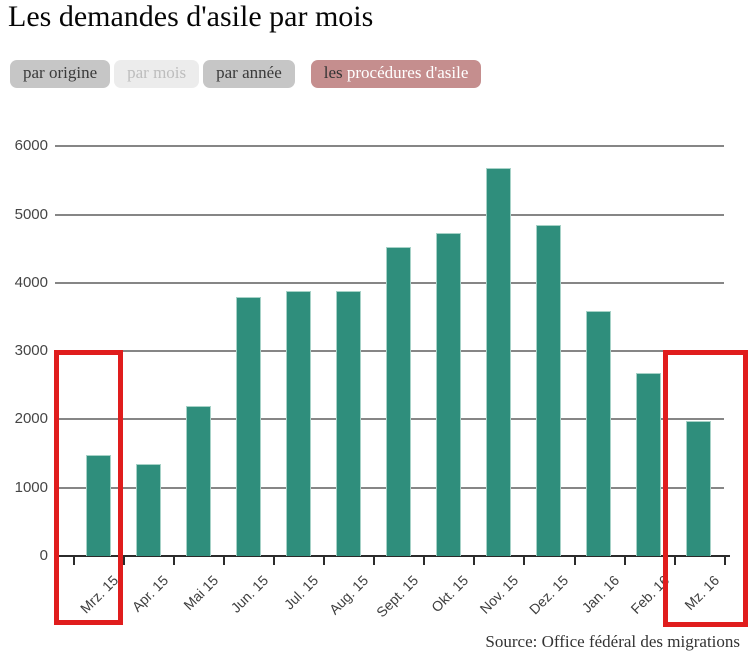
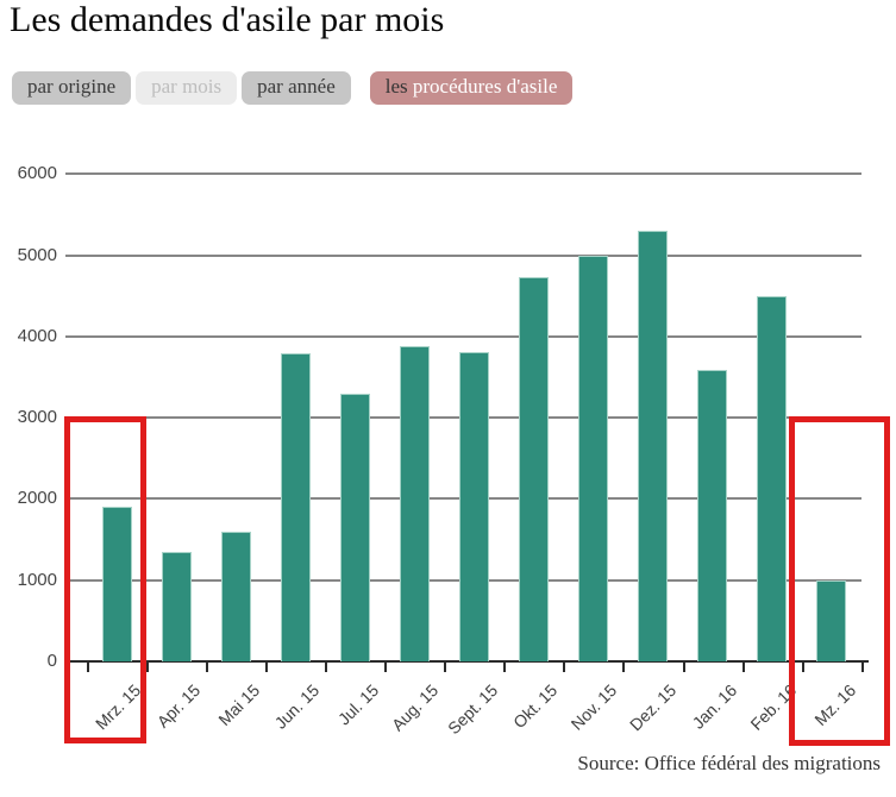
Mrz. 15: 1500 -> 1900
Mai 15: 2200 -> 1600
Jul. 15: 3900 -> 3300
Sept. 15: 4500 -> 3800
Nov. 15: 5700 -> 5000
Dez. 15: 4800 -> 5300
Feb. 16: 2700 -> 4500
Mz. 16: 2000 -> 1000
